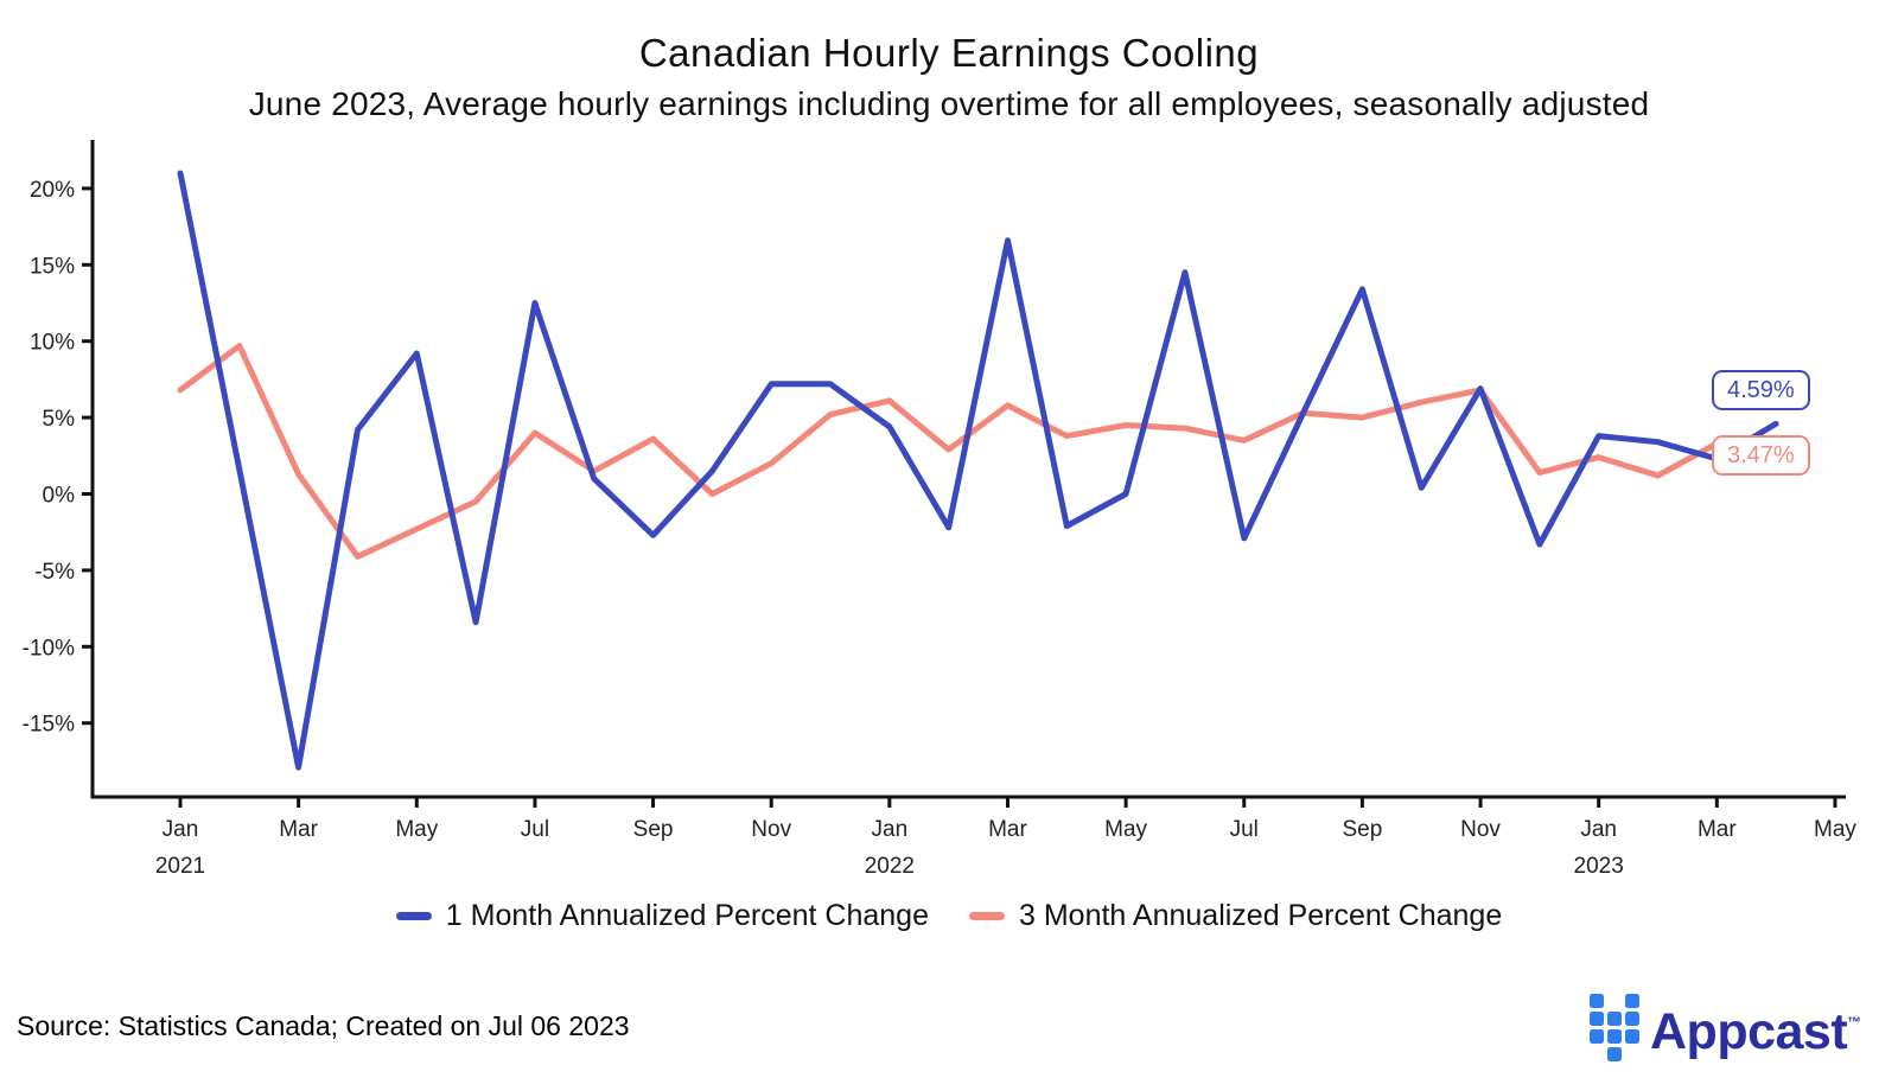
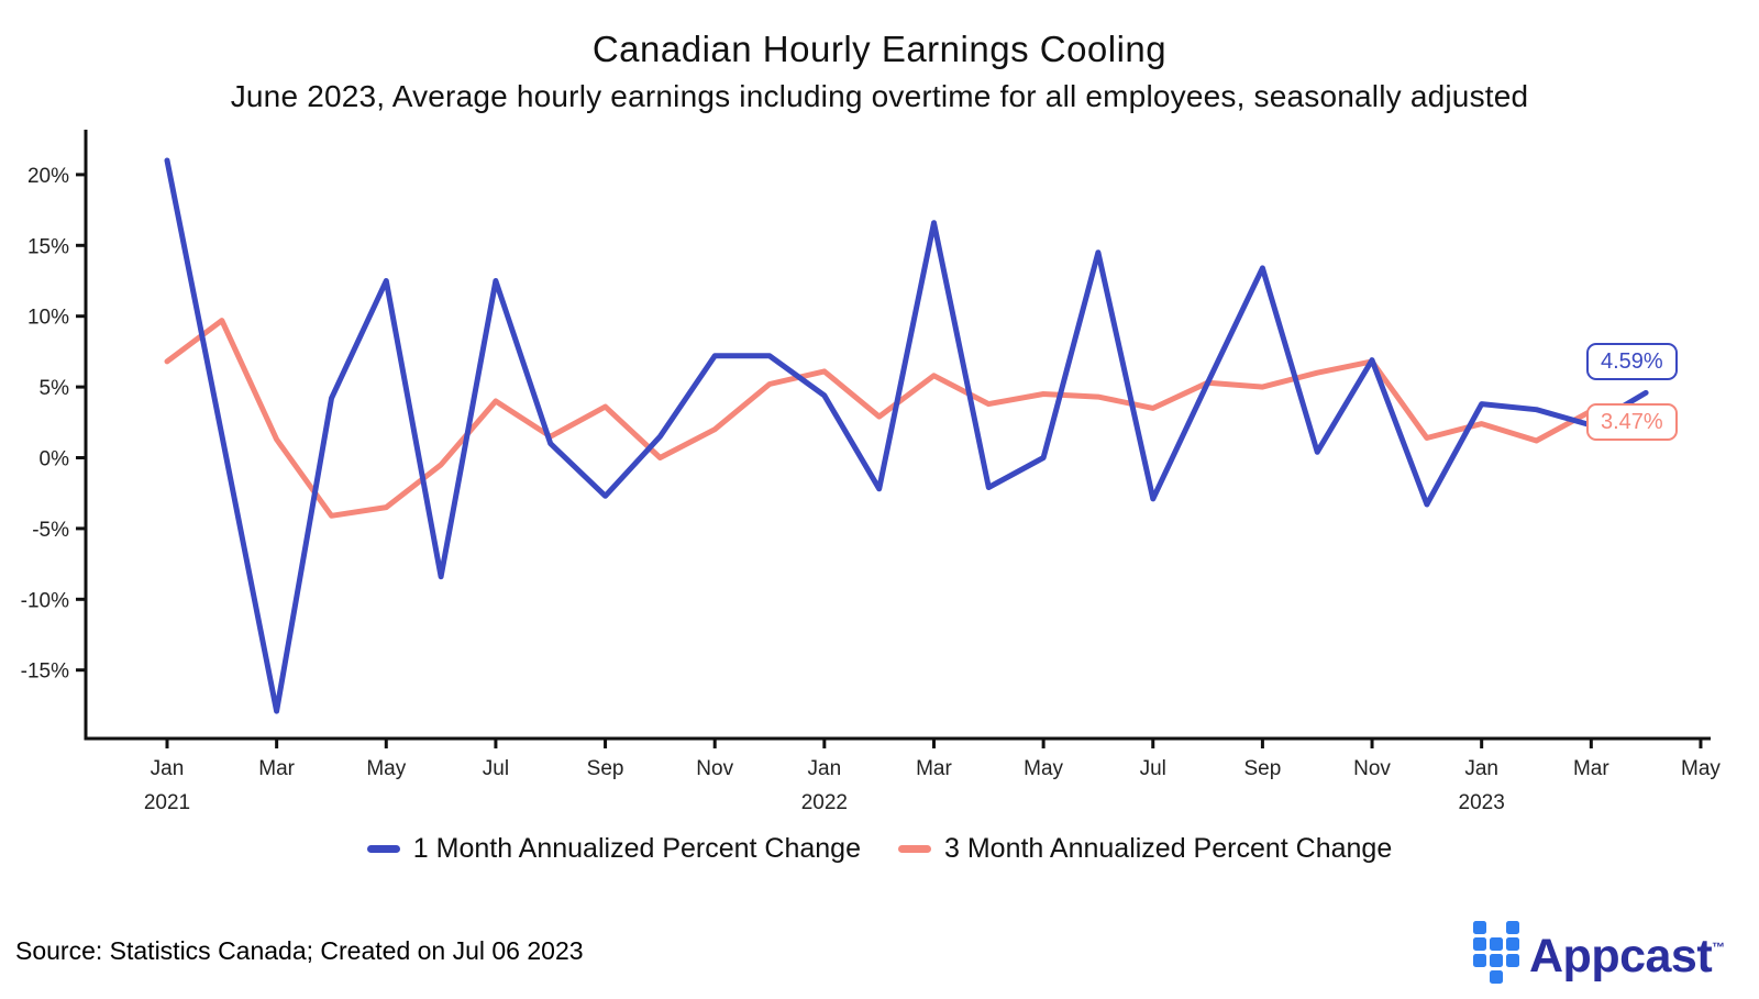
1 Month Annualized Percent Change/May 2021: 9.2% -> 12.5%
3 Month Annualized Percent Change/May 2021: -2.3% -> -3.5%
